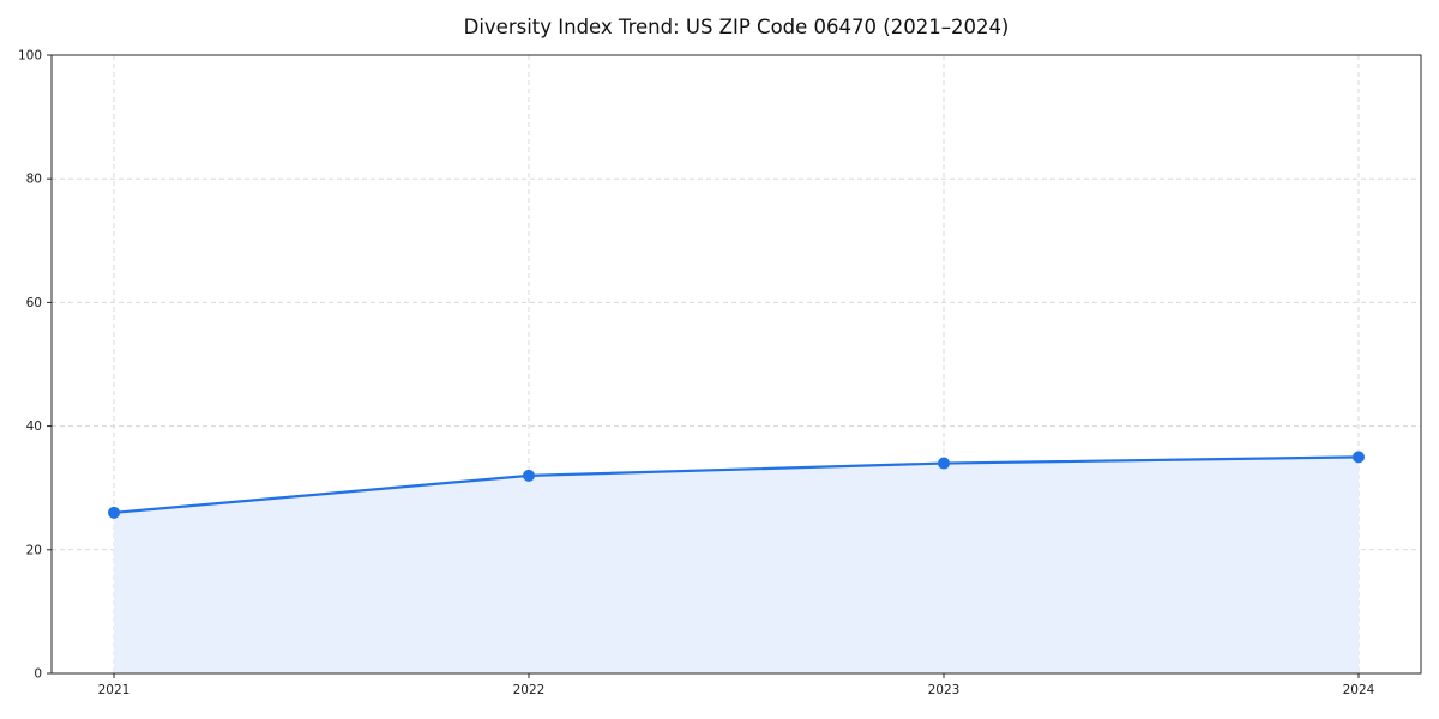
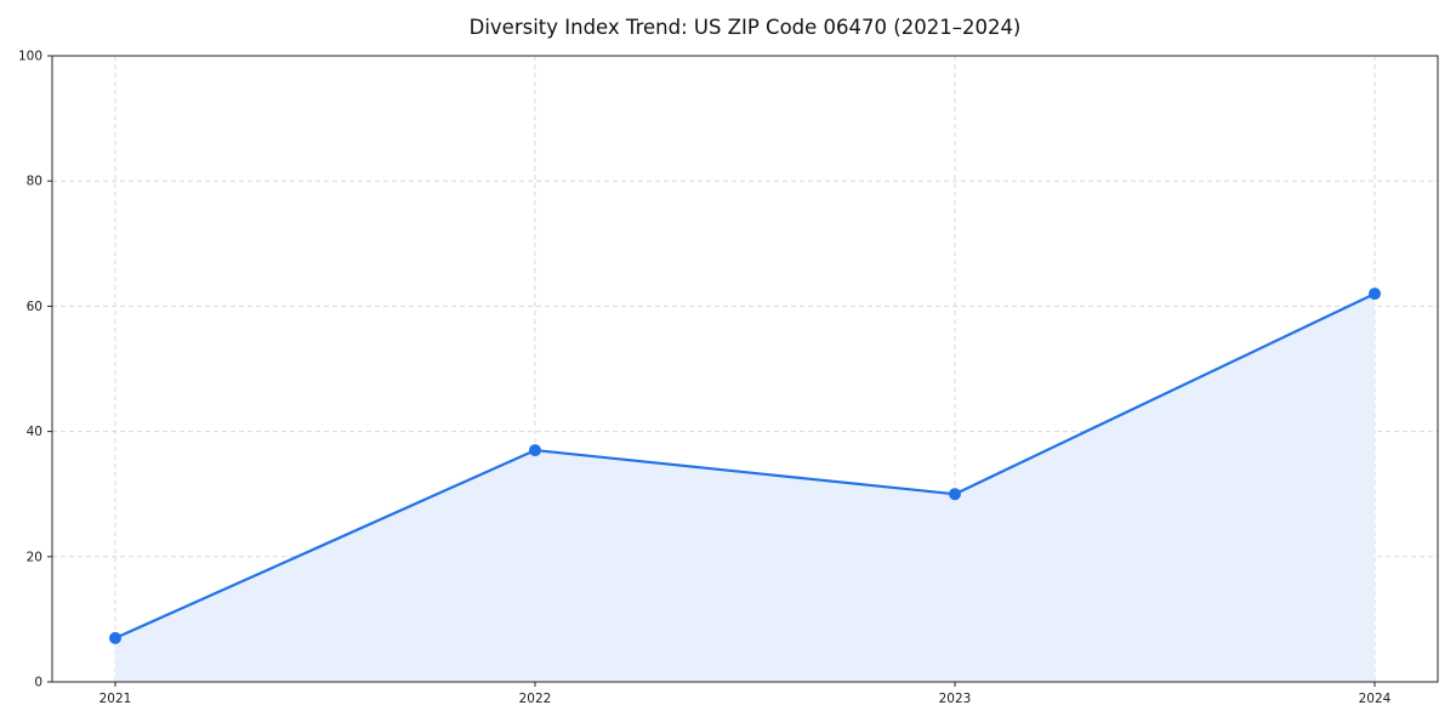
2021: 26 -> 7
2022: 32 -> 37
2023: 34 -> 30
2024: 35 -> 62
